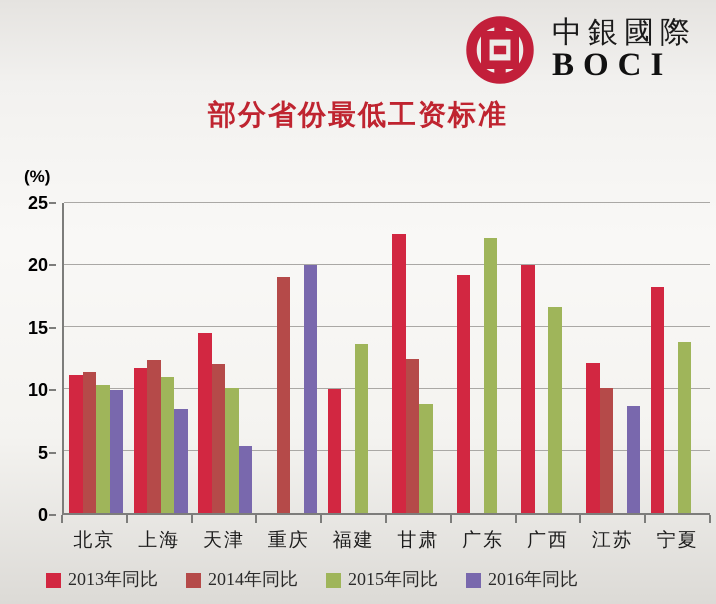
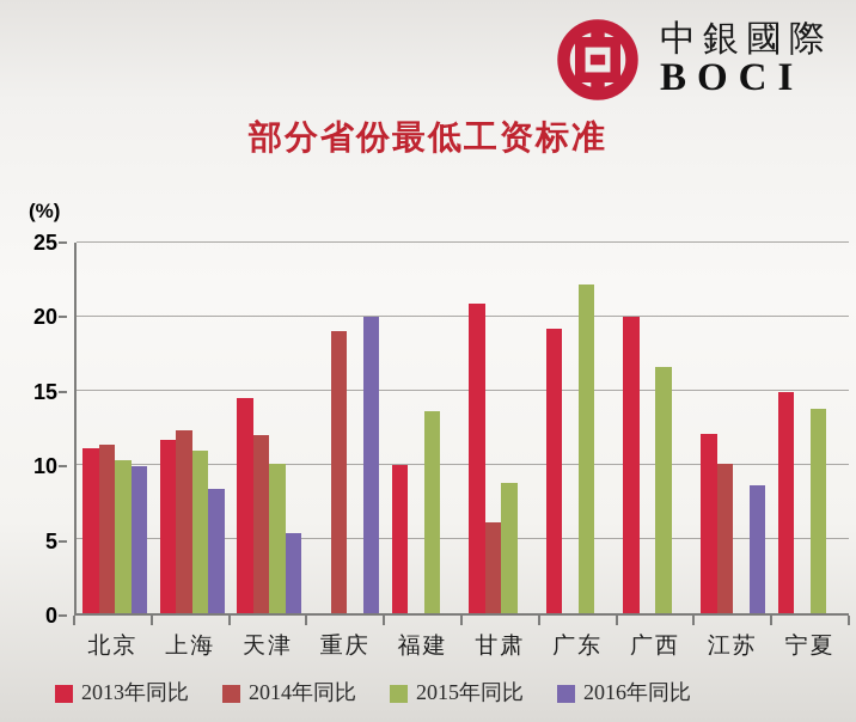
2013年同比/甘肃: 22.5 -> 20.9
2014年同比/甘肃: 12.4 -> 6.1
2013年同比/宁夏: 18.2 -> 14.9
